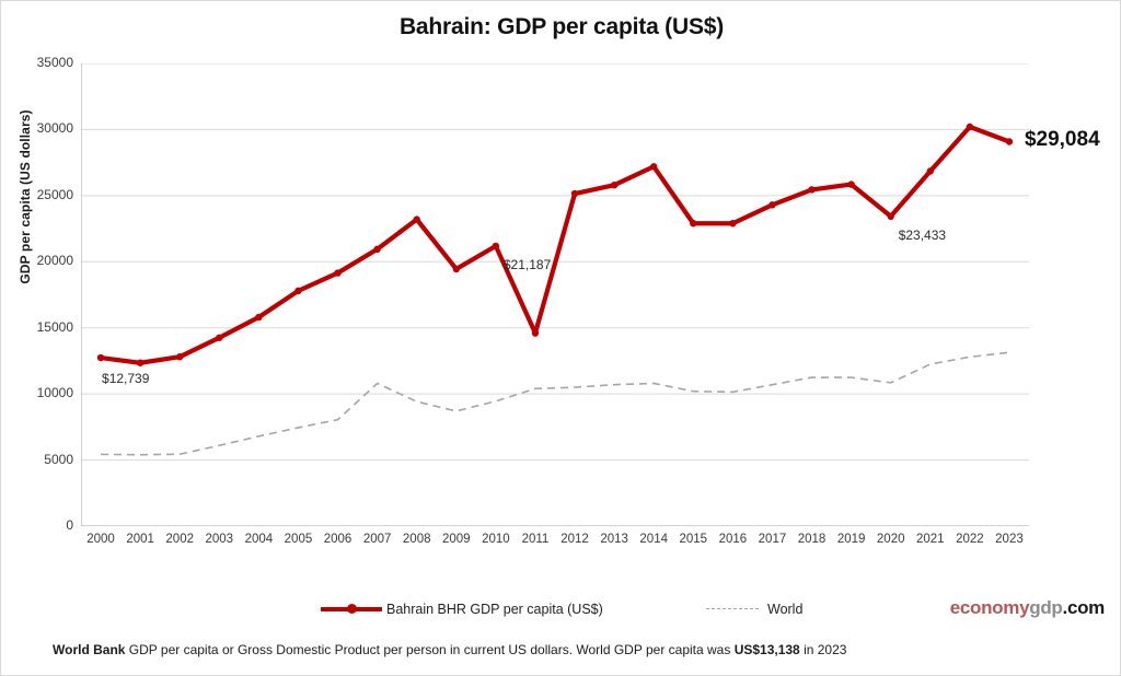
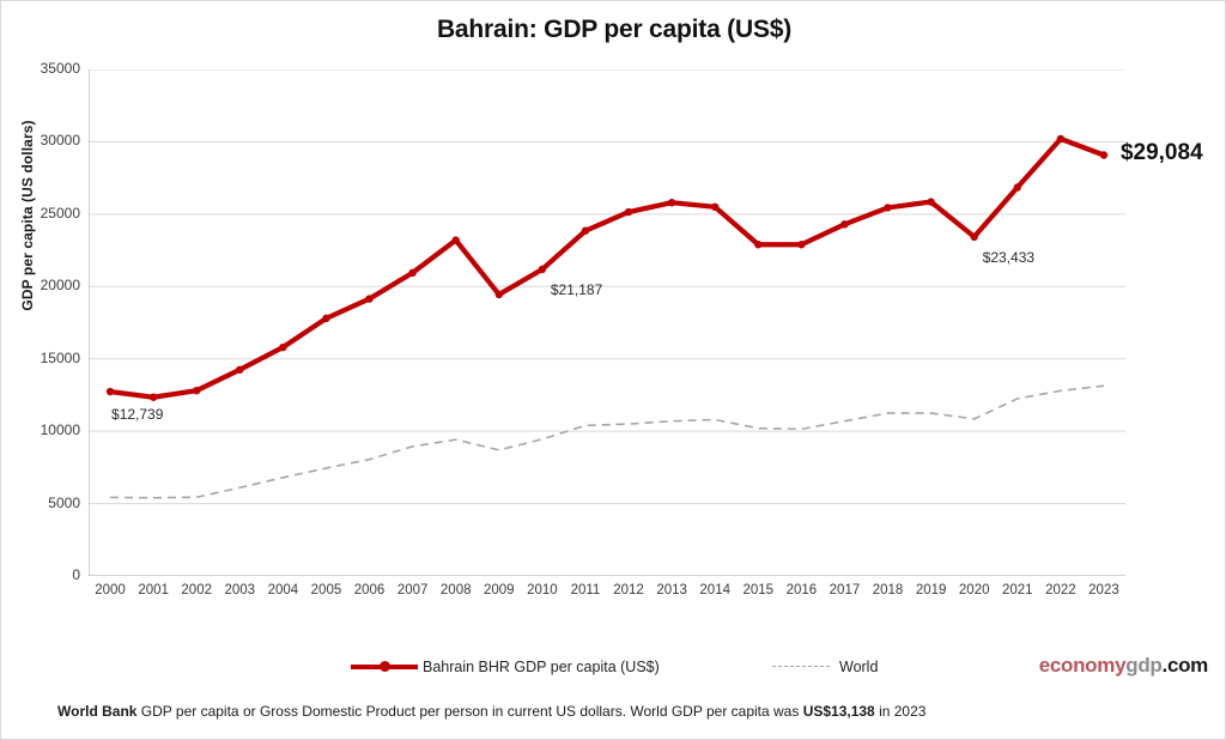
World/2007: 10800 -> 9000
Bahrain BHR GDP per capita (US$)/2011: 14600 -> 23800
Bahrain BHR GDP per capita (US$)/2014: 27200 -> 25500
